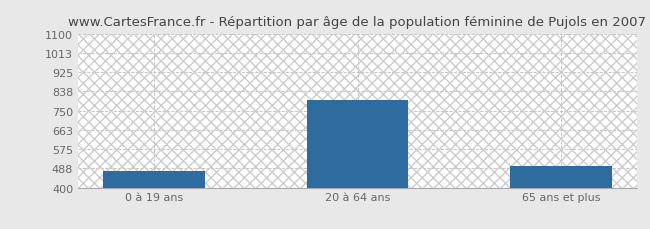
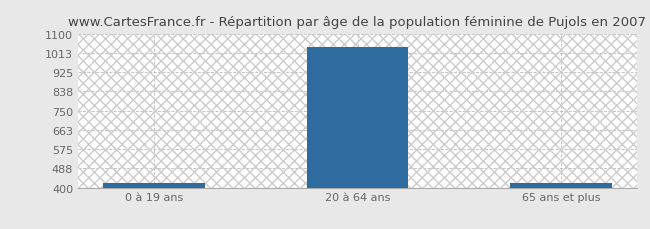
0 à 19 ans: 475 -> 421
20 à 64 ans: 800 -> 1038
65 ans et plus: 500 -> 421
